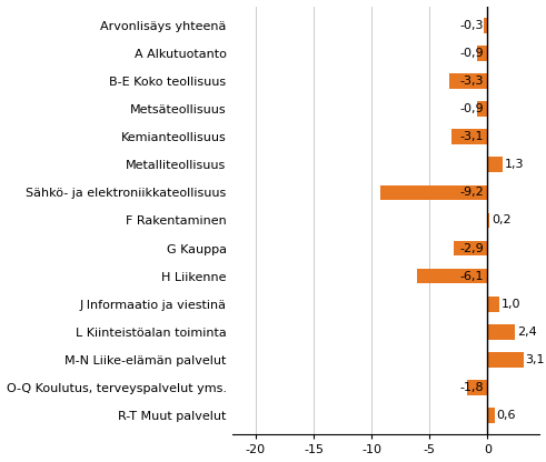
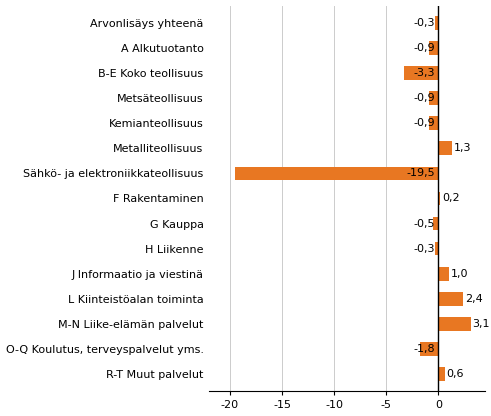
Kemianteollisuus: -3,1 -> -0,9
Sähkö- ja elektroniikkateollisuus: -9,2 -> -19,5
G Kauppa: -2,9 -> -0,5
H Liikenne: -6,1 -> -0,3
